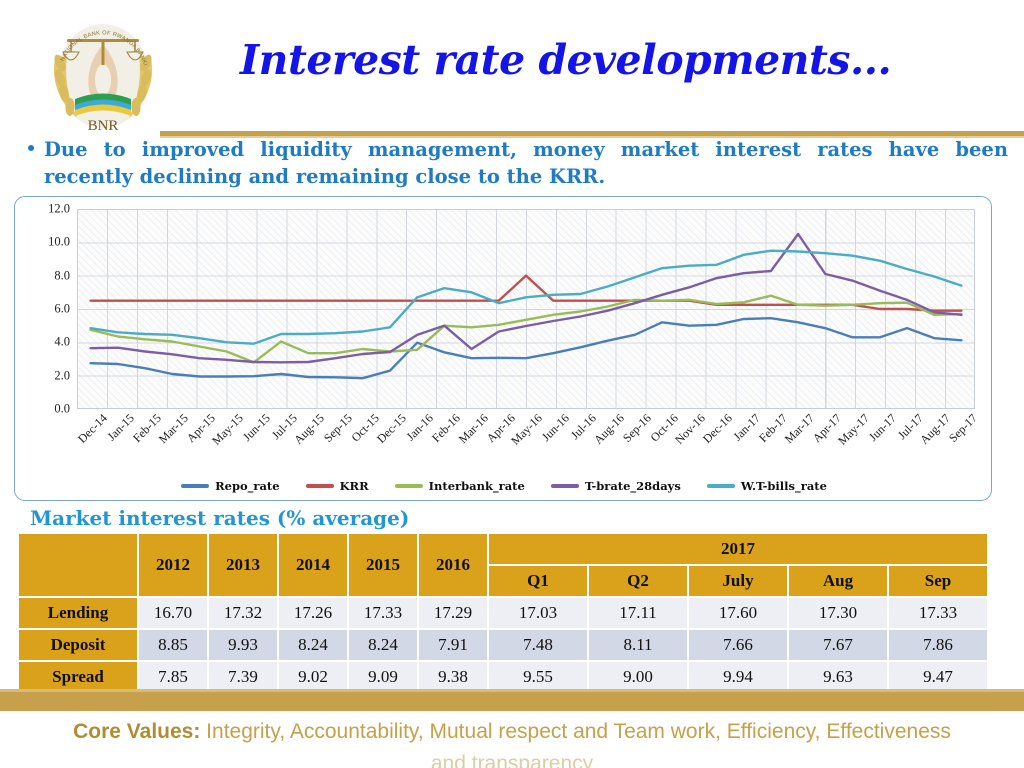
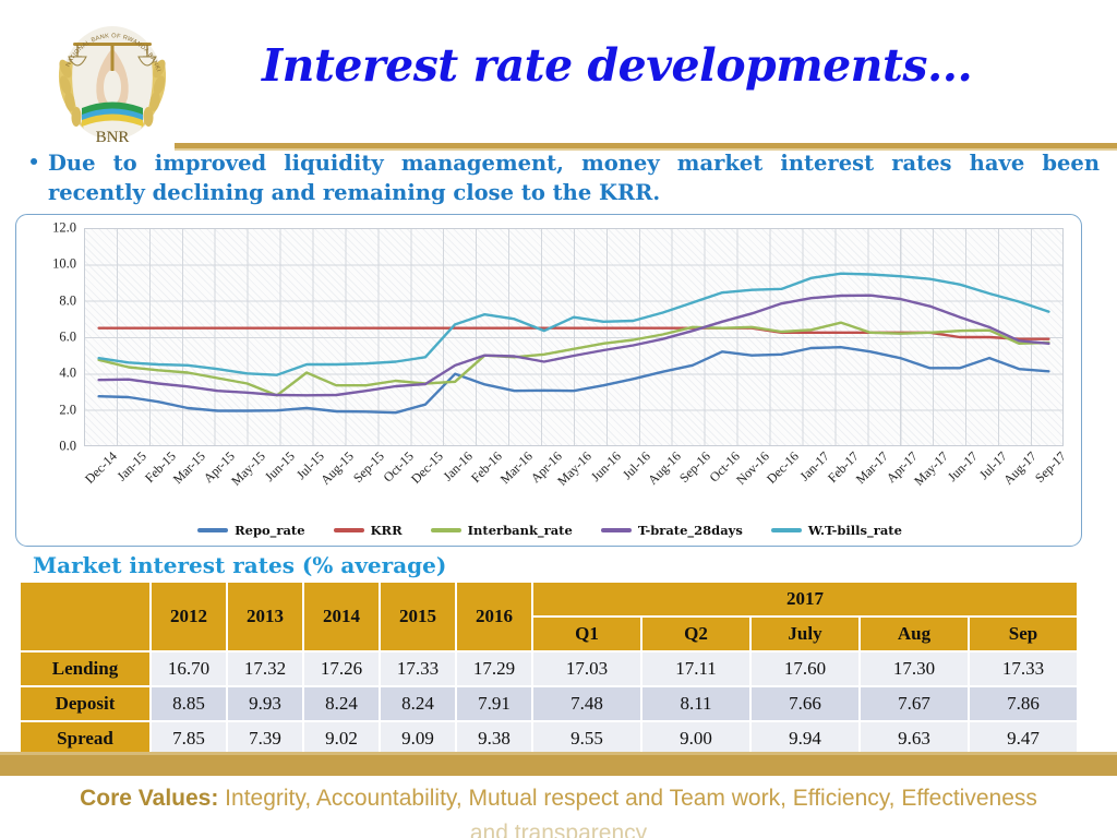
T-brate_28days/Mar-16: 3.6 -> 5.0
KRR/May-16: 8.0 -> 6.5
W.T-bills_rate/May-16: 6.7 -> 7.1
T-brate_28days/Mar-17: 10.5 -> 8.3
